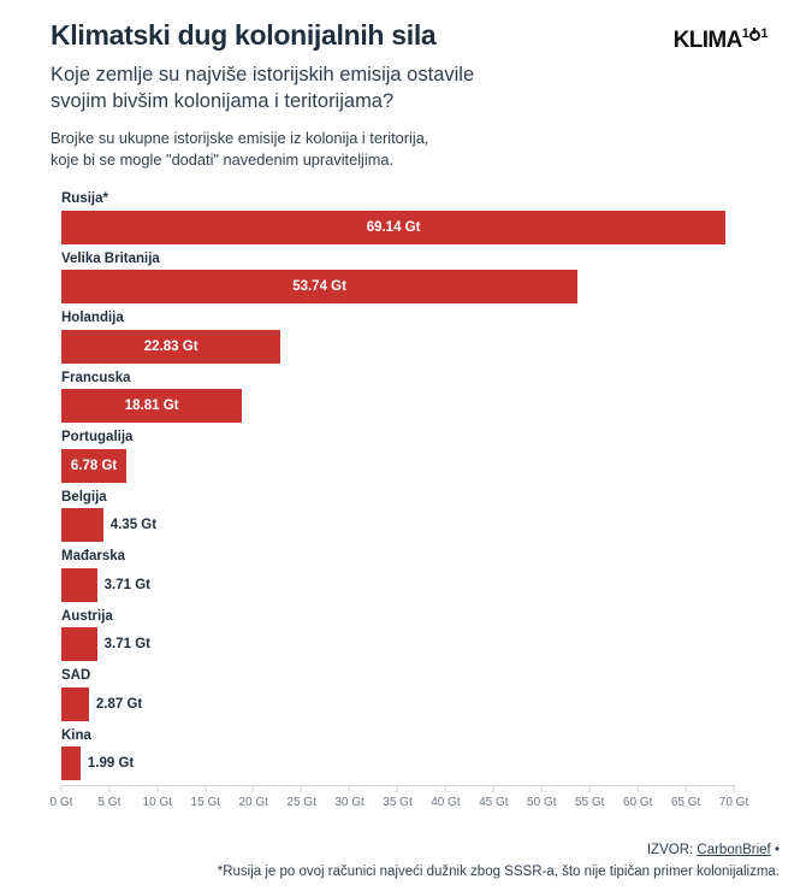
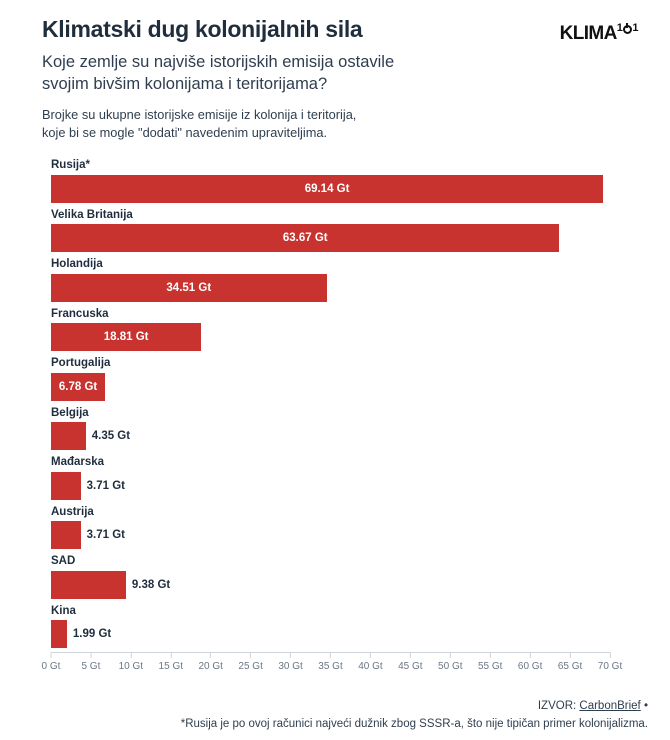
Velika Britanija: 53.74 -> 63.67
Holandija: 22.83 -> 34.51
SAD: 2.87 -> 9.38
